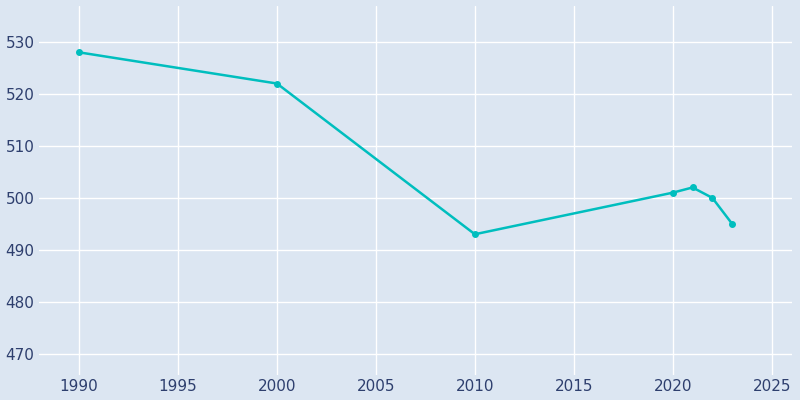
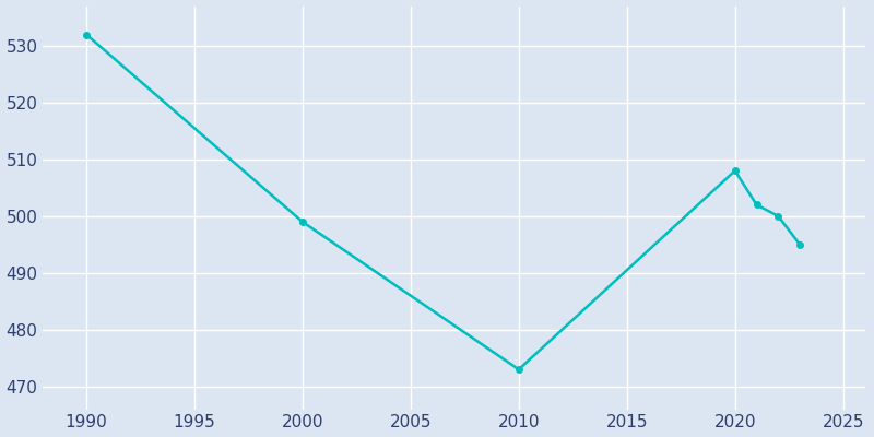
1990: 528 -> 532
2000: 522 -> 499
2010: 493 -> 473
2020: 501 -> 508
